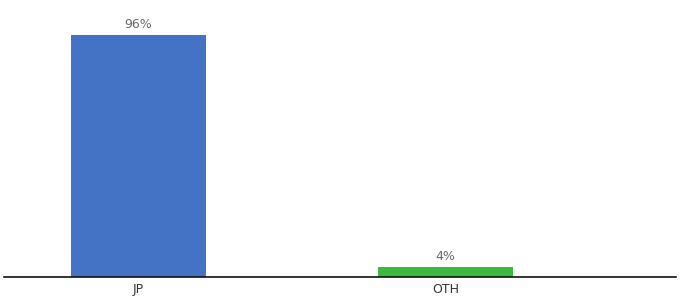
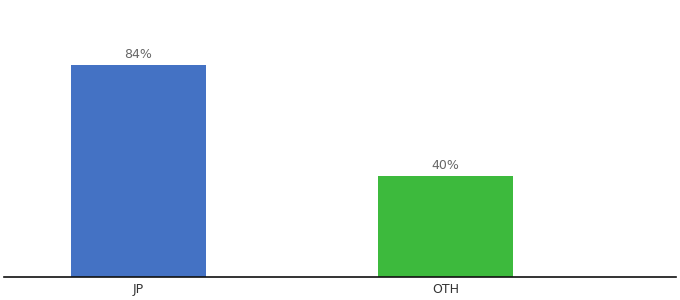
JP: 96% -> 84%
OTH: 4% -> 40%
